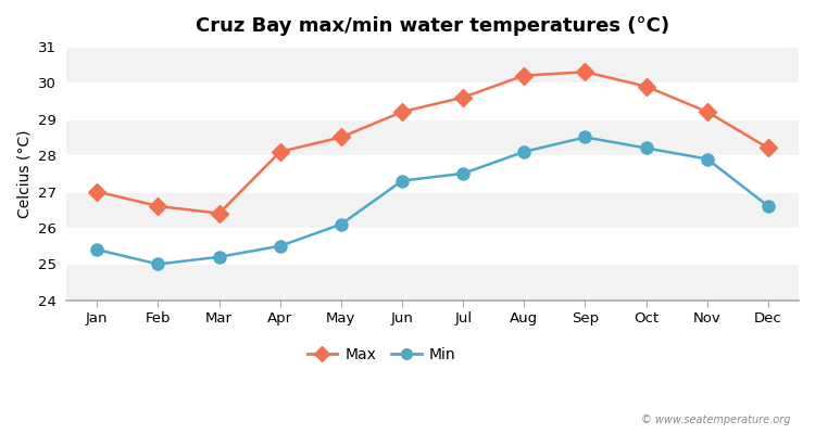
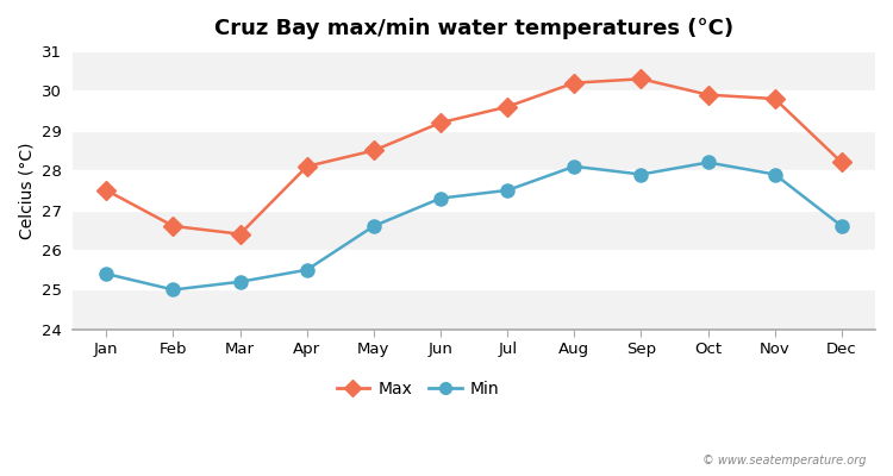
Max/Jan: 27.0 -> 27.5
Min/May: 26.1 -> 26.6
Min/Sep: 28.5 -> 27.9
Max/Nov: 29.2 -> 29.8
